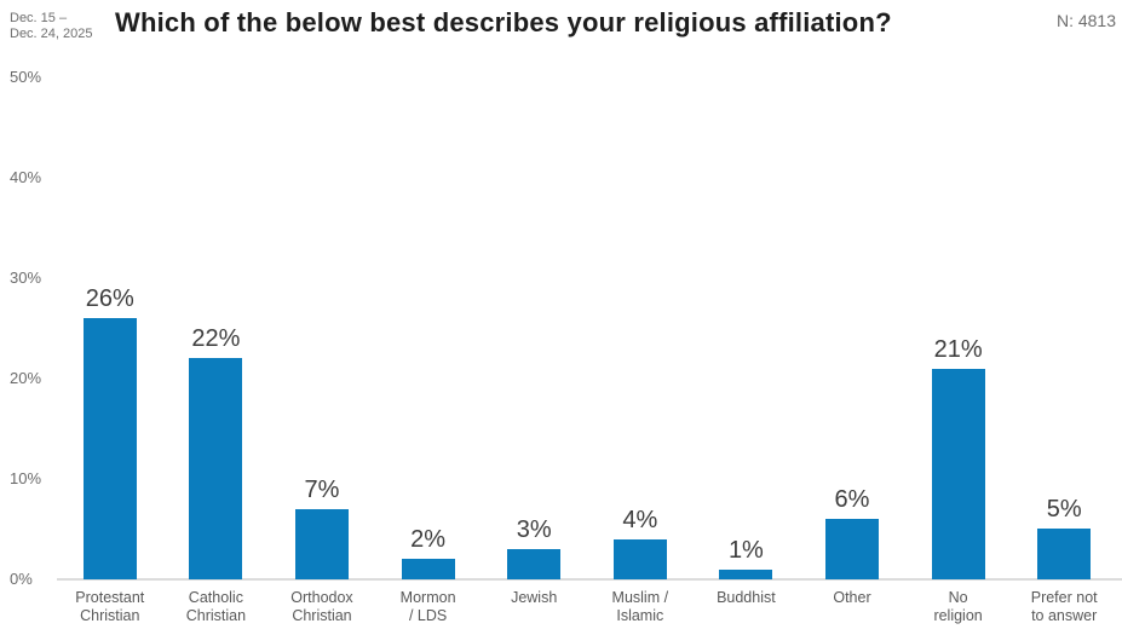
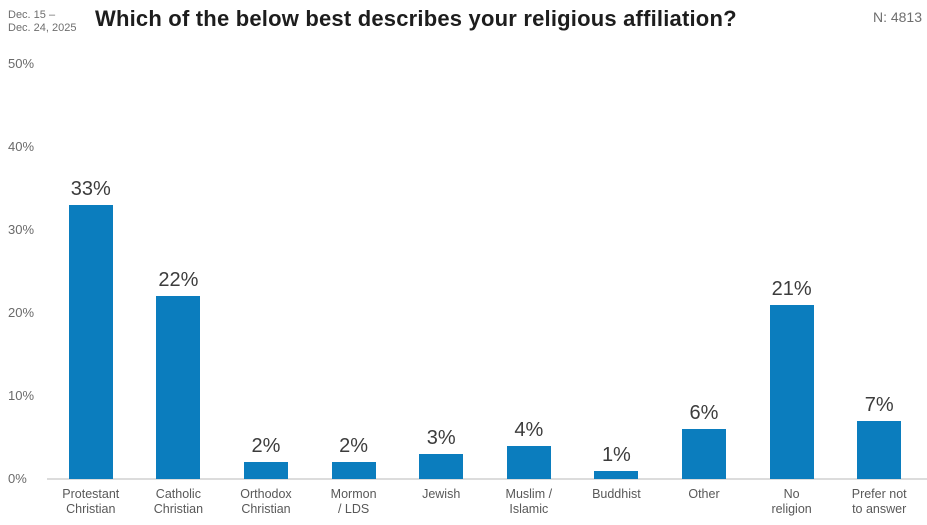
Protestant Christian: 26% -> 33%
Orthodox Christian: 7% -> 2%
Prefer not to answer: 5% -> 7%
